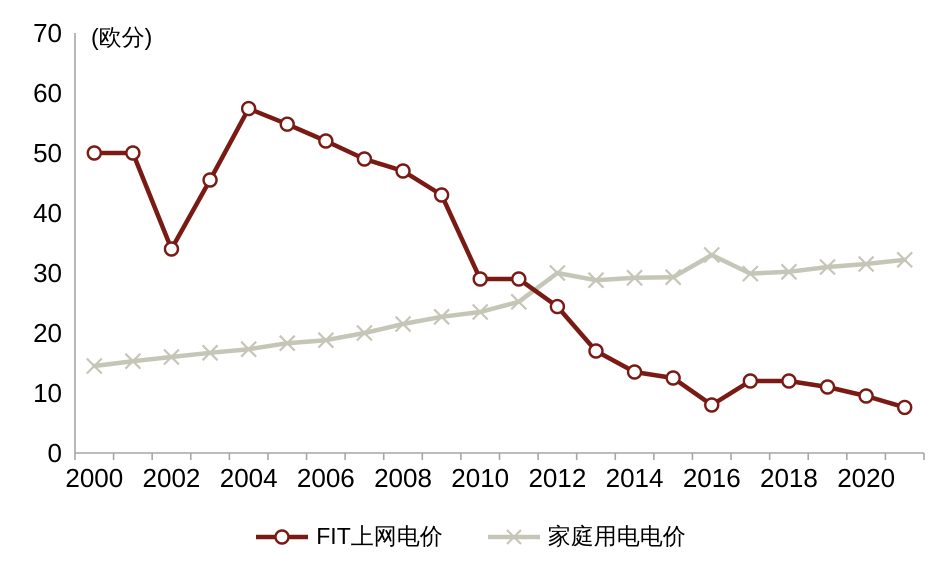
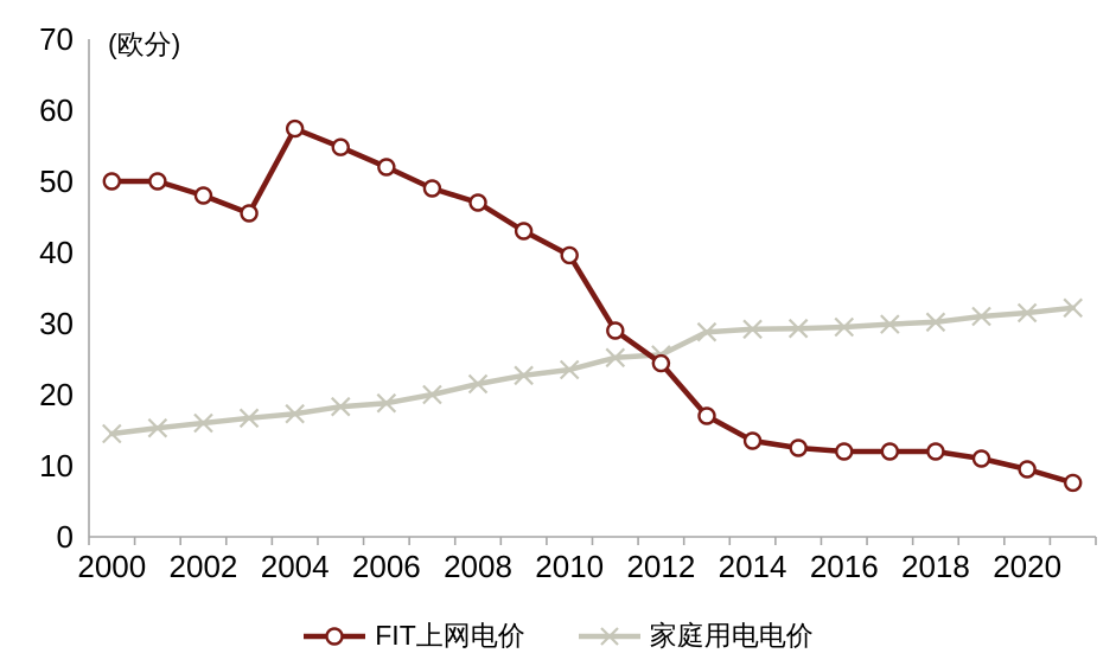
FIT上网电价/2002: 34 -> 48
FIT上网电价/2010: 29 -> 40
家庭用电电价/2012: 30 -> 26
FIT上网电价/2016: 8 -> 12
家庭用电电价/2016: 33 -> 30
